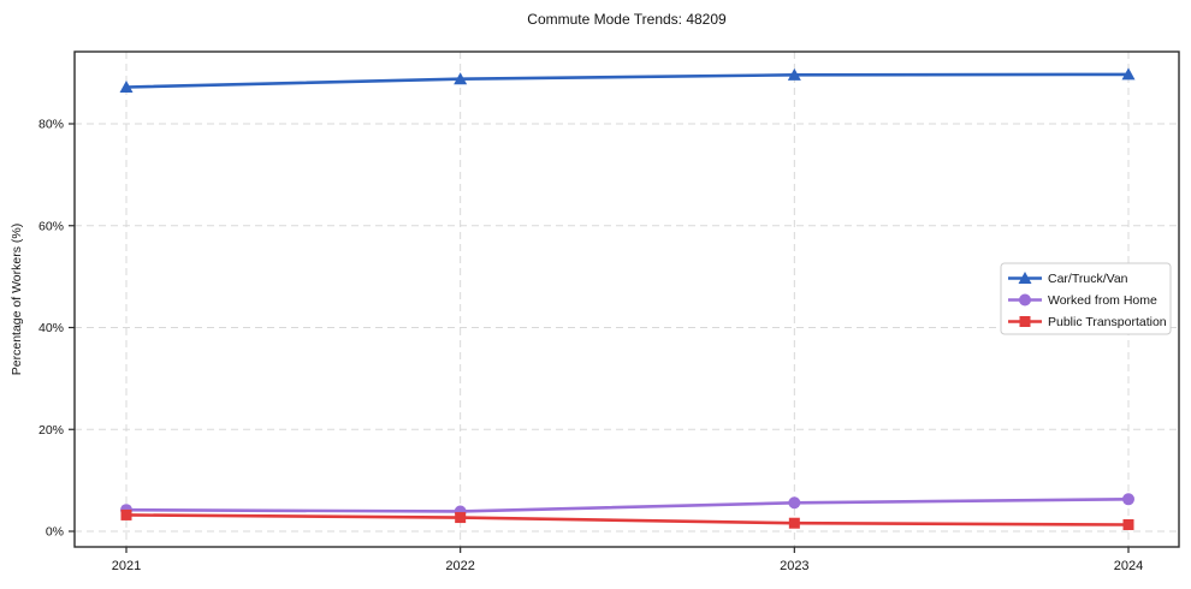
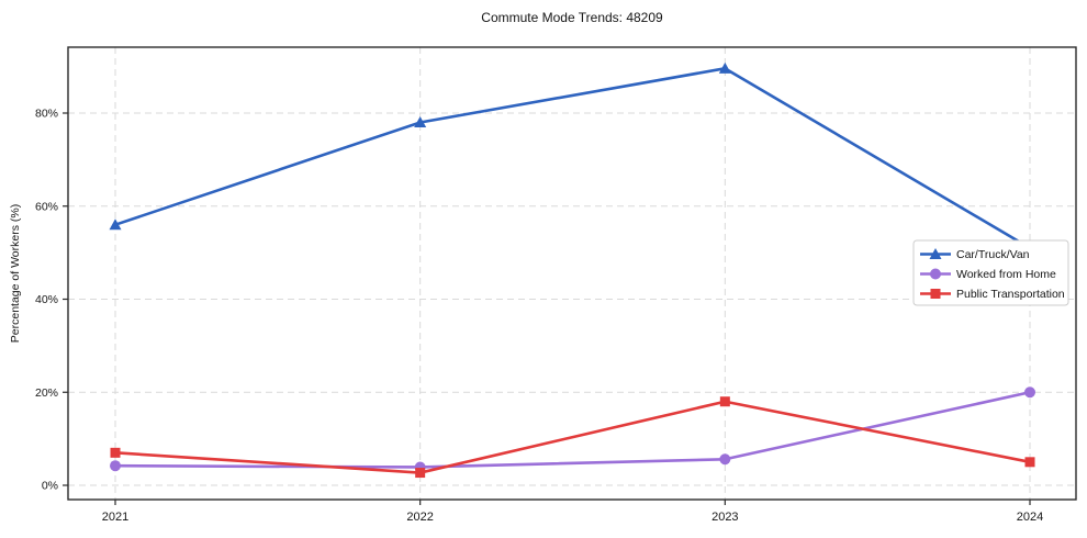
Car/Truck/Van/2021: 87% -> 56%
Public Transportation/2021: 3% -> 7%
Car/Truck/Van/2022: 89% -> 78%
Public Transportation/2023: 2% -> 18%
Car/Truck/Van/2024: 90% -> 51%
Worked from Home/2024: 6% -> 20%
Public Transportation/2024: 1% -> 5%
